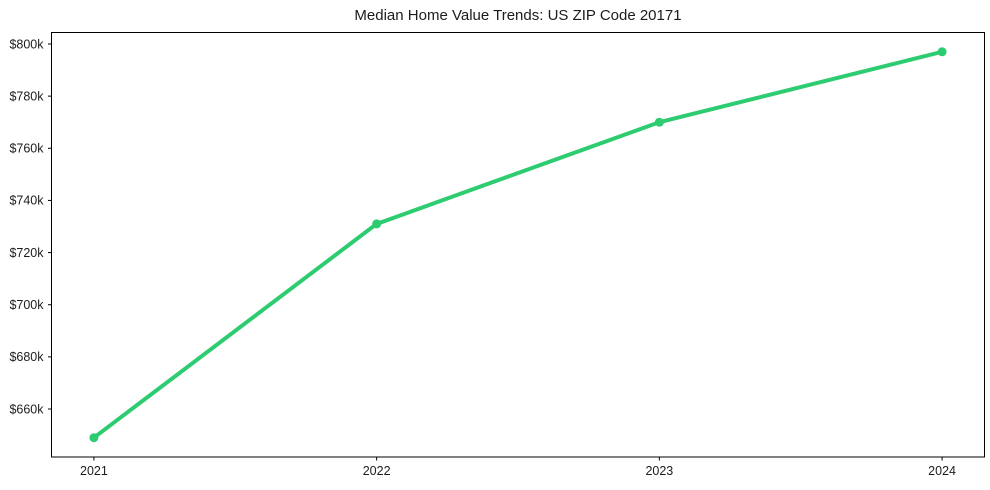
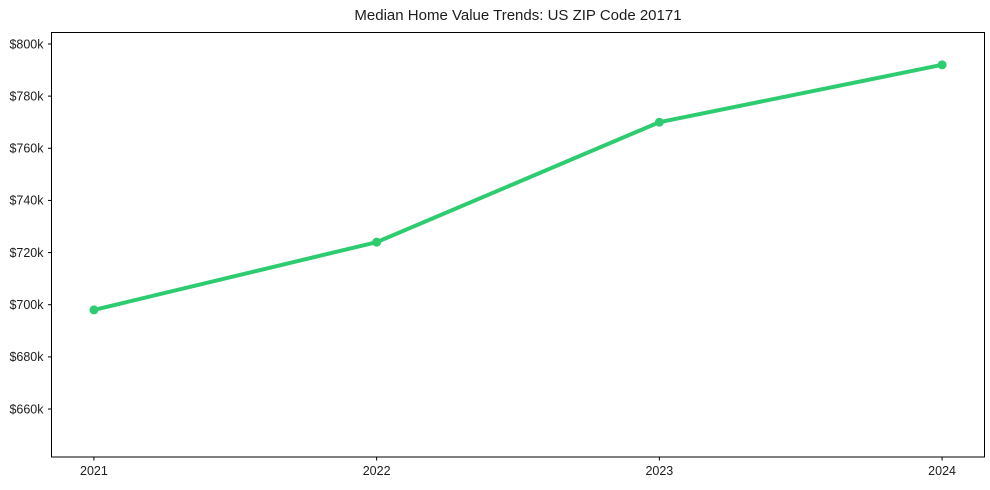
2021: $649k -> $698k
2022: $731k -> $724k
2024: $797k -> $792k
